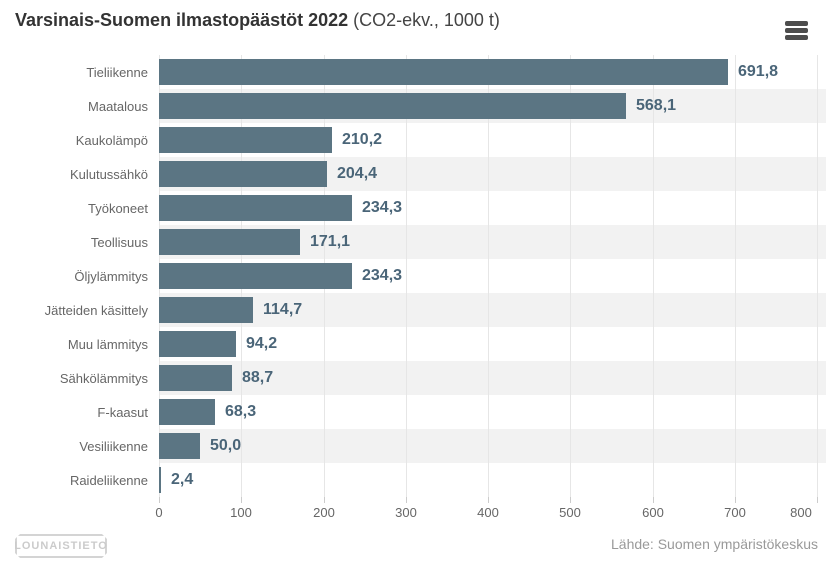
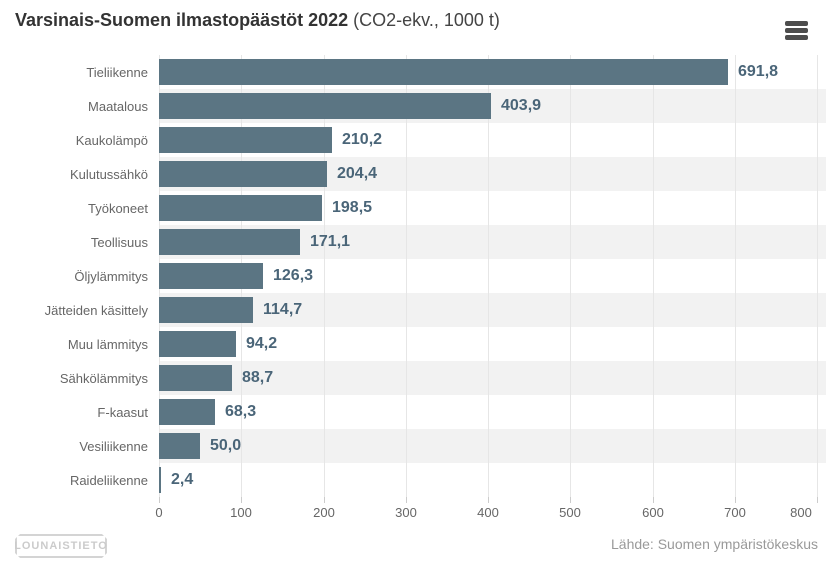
Maatalous: 568,1 -> 403,9
Työkoneet: 234,3 -> 198,5
Öljylämmitys: 234,3 -> 126,3
